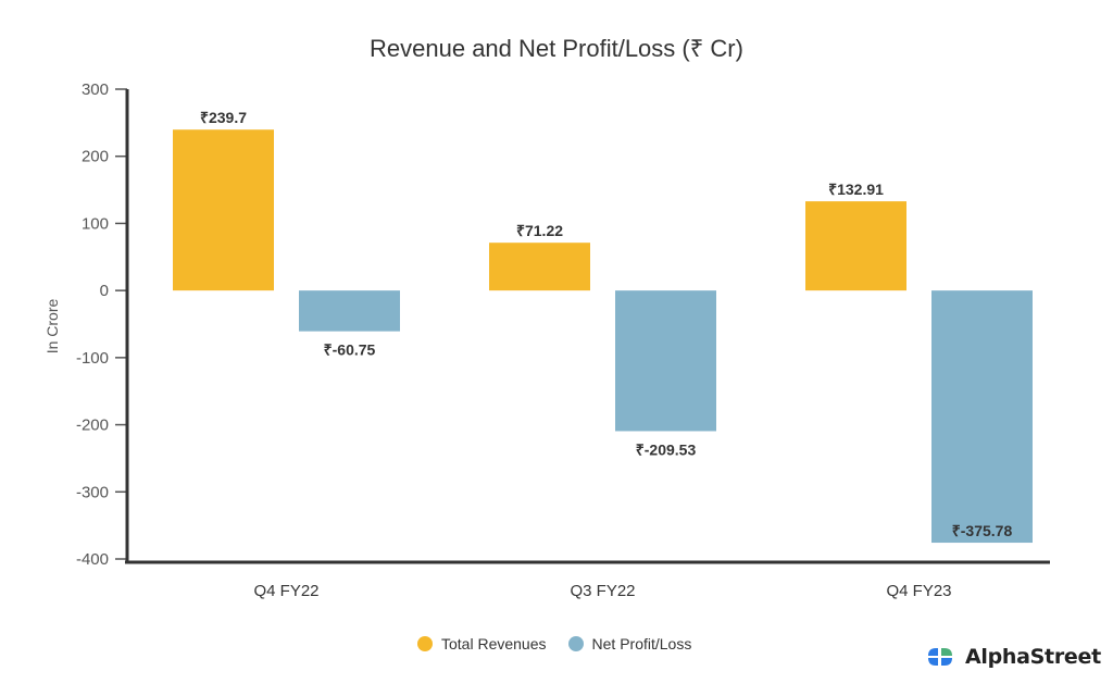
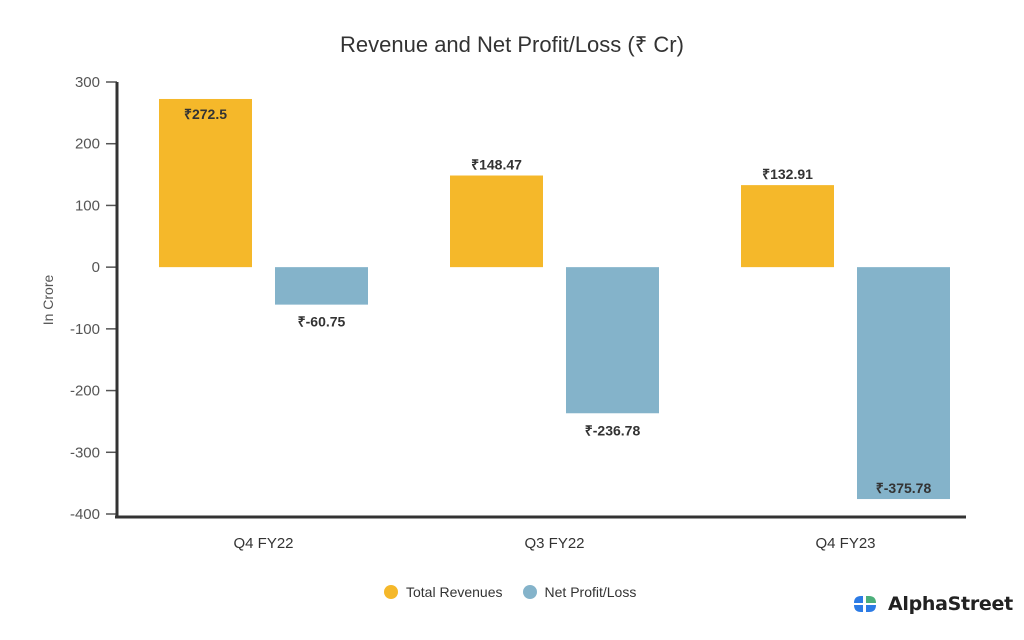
Total Revenues/Q4 FY22: 239.7 -> 272.5
Total Revenues/Q3 FY22: 71.22 -> 148.47
Net Profit/Loss/Q3 FY22: -209.53 -> -236.78
